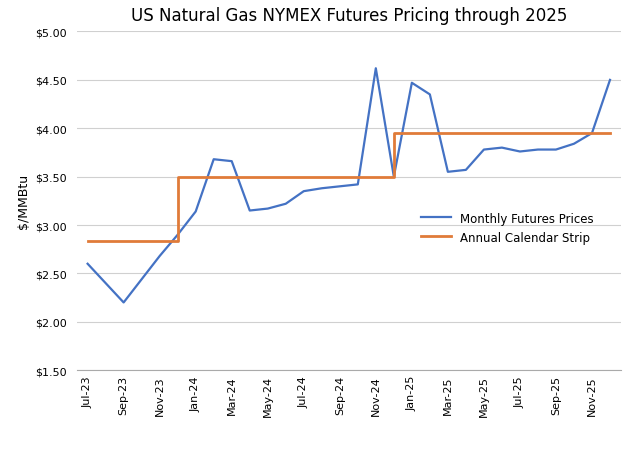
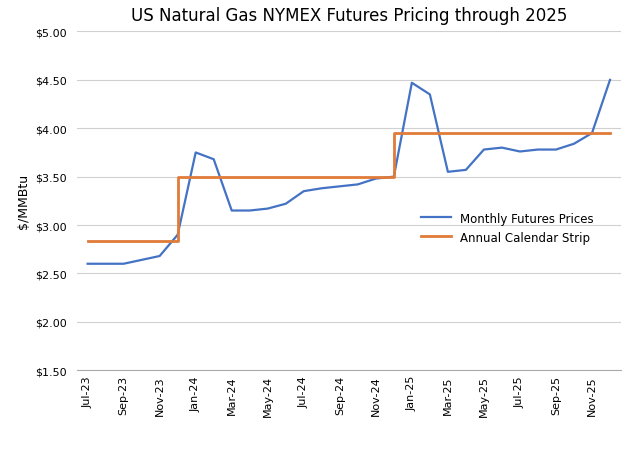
Monthly Futures Prices/Sep-23: $2.20 -> $2.60
Monthly Futures Prices/Jan-24: $3.14 -> $3.75
Monthly Futures Prices/Mar-24: $3.66 -> $3.15
Monthly Futures Prices/Nov-24: $4.62 -> $3.48
